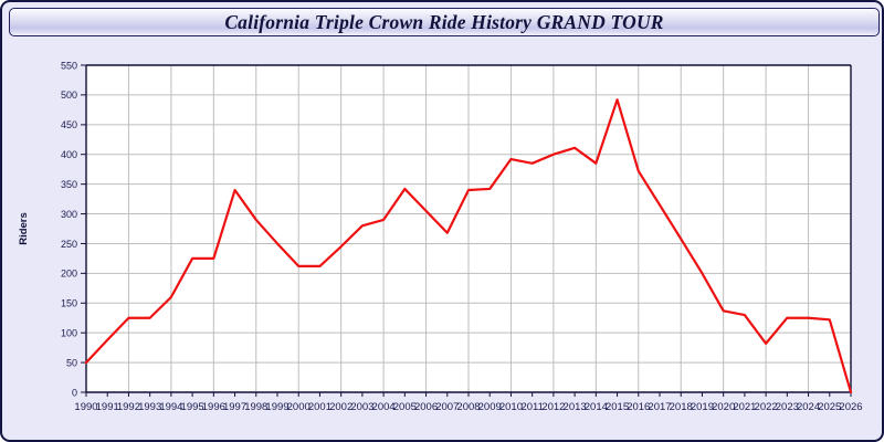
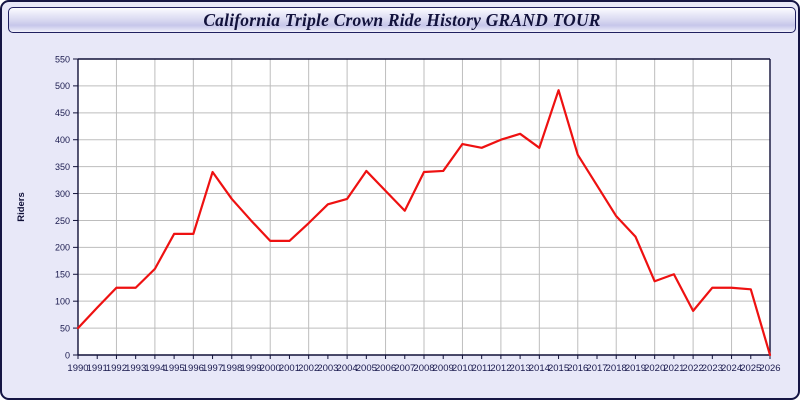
2019: 200 -> 220
2021: 130 -> 150
